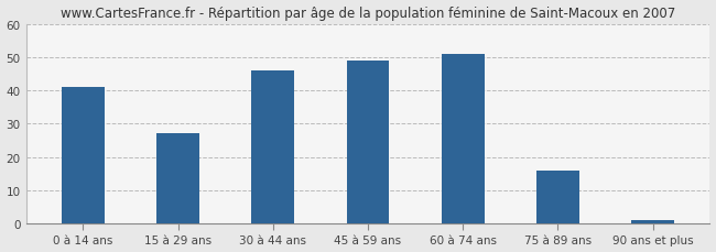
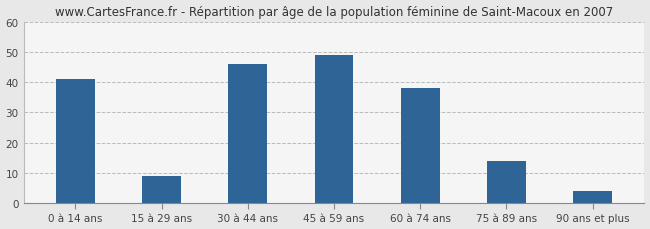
15 à 29 ans: 27 -> 9
60 à 74 ans: 51 -> 38
75 à 89 ans: 16 -> 14
90 ans et plus: 1 -> 4
